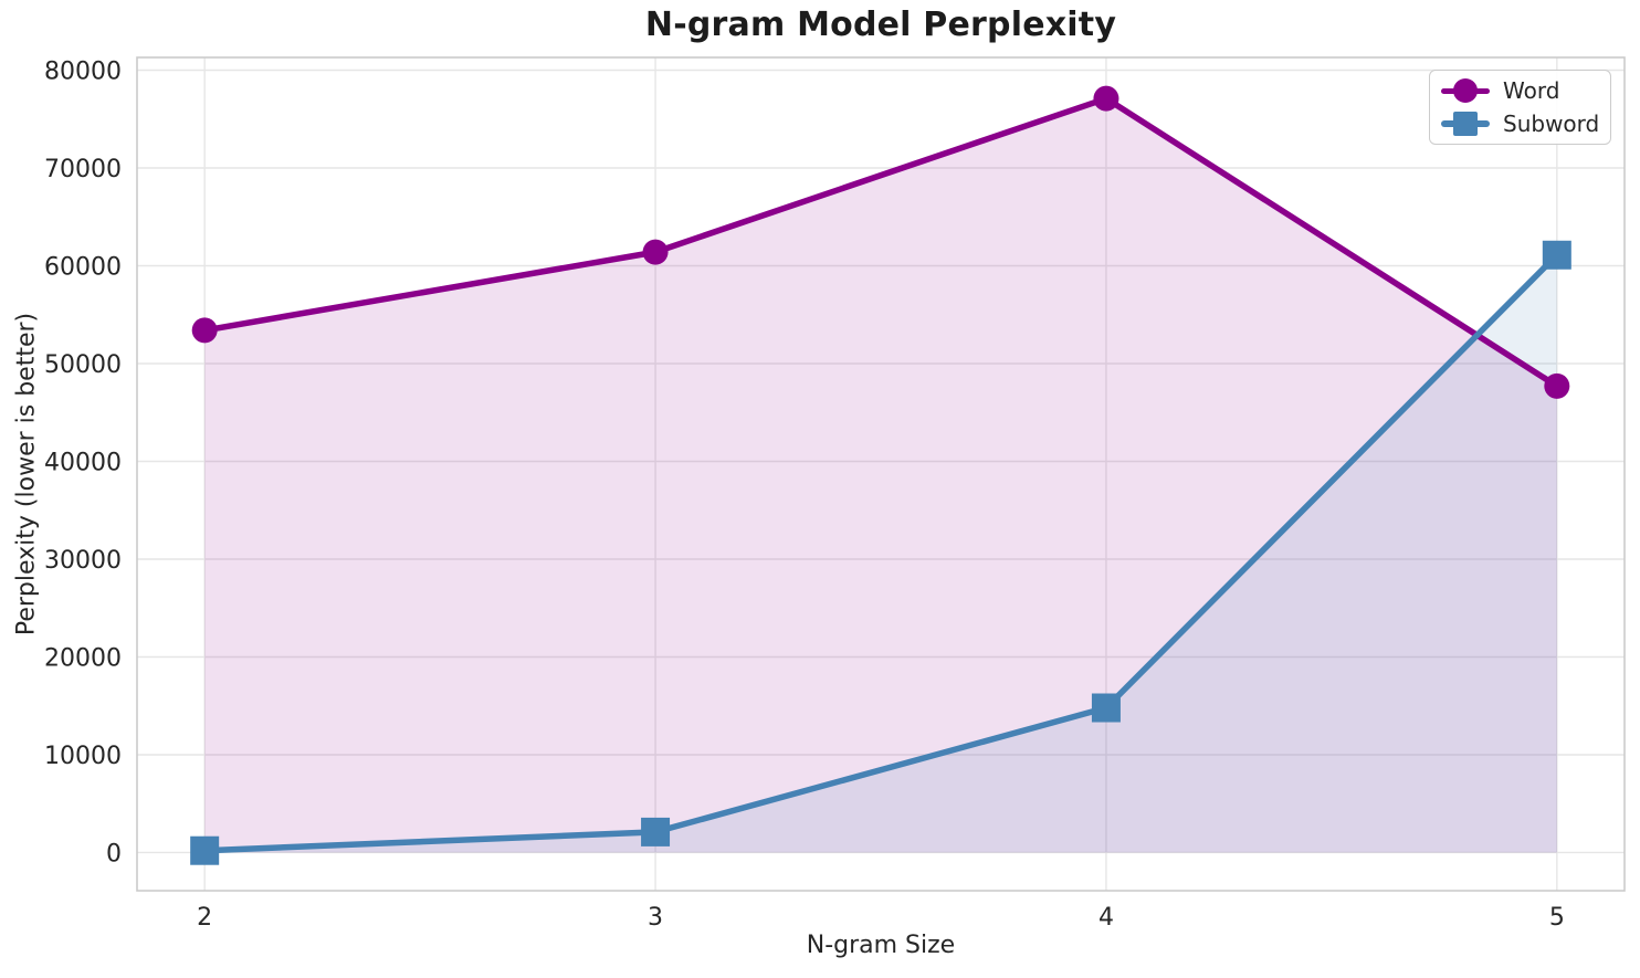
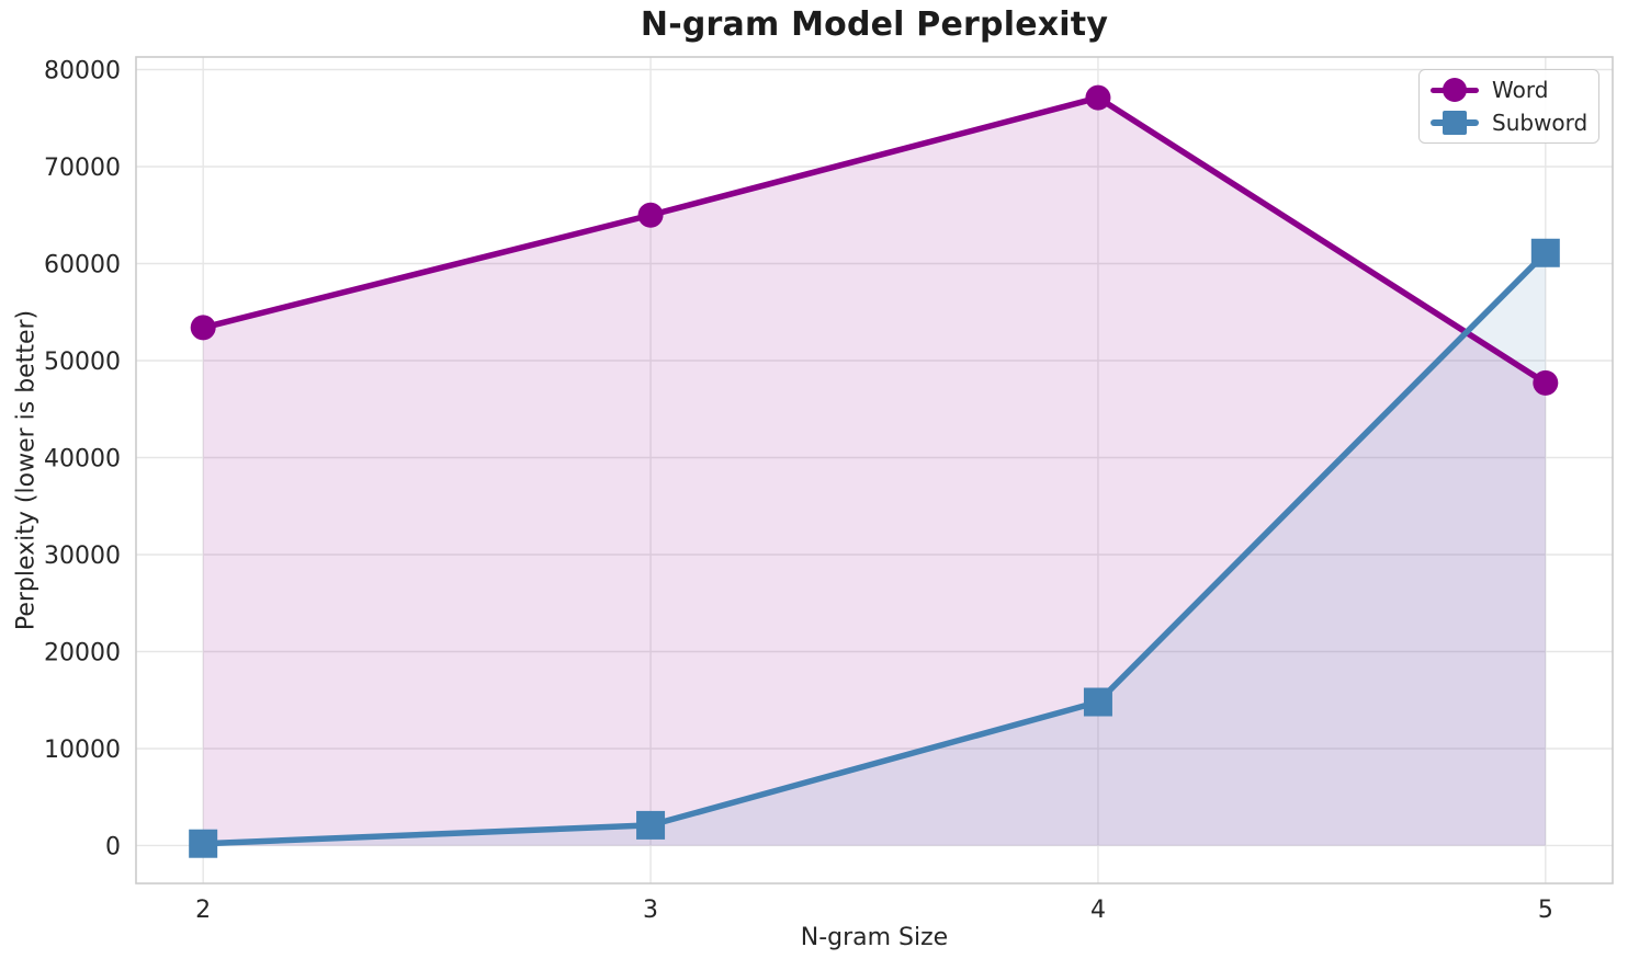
Word/3: 61000 -> 65000
